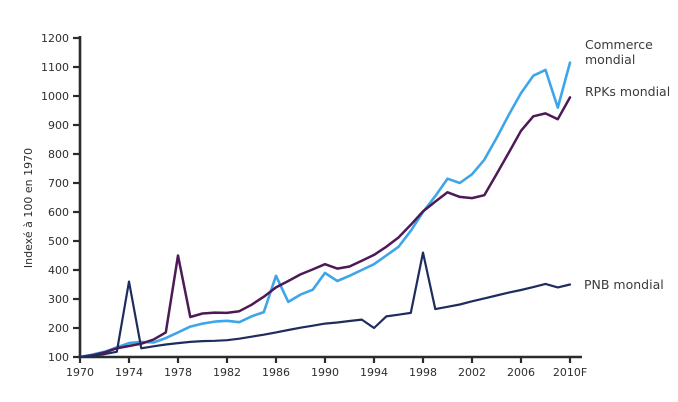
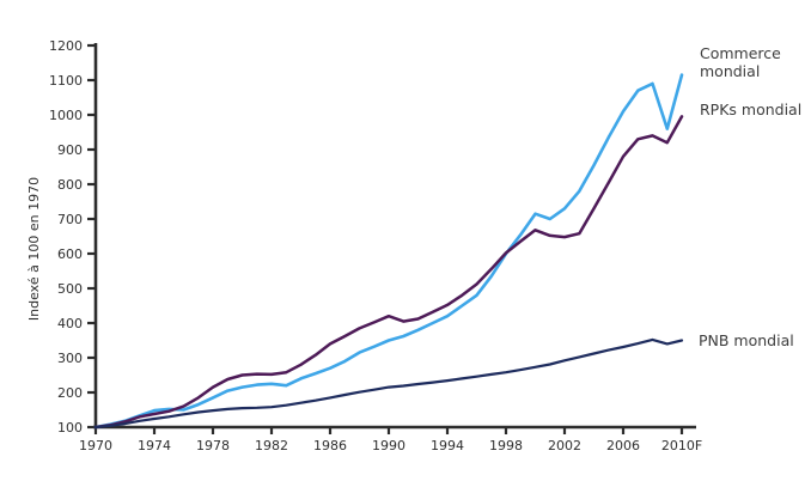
PNB mondial/1974: 360 -> 120
RPKs mondial/1978: 450 -> 220
Commerce mondial/1986: 380 -> 270
Commerce mondial/1990: 390 -> 350
PNB mondial/1994: 200 -> 230
PNB mondial/1998: 460 -> 260
